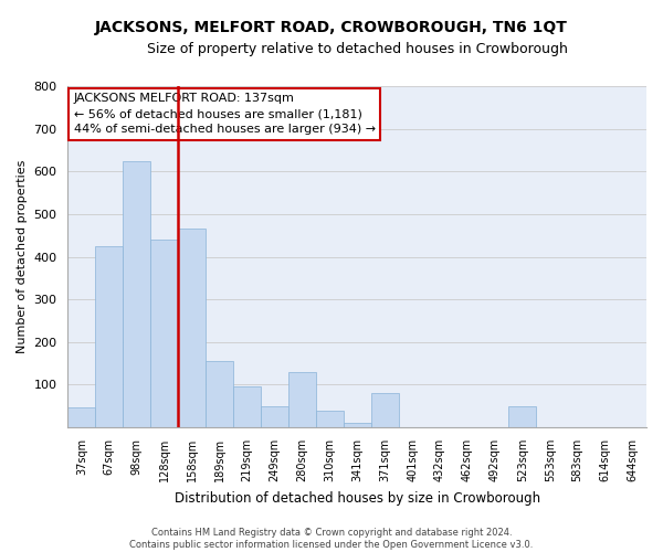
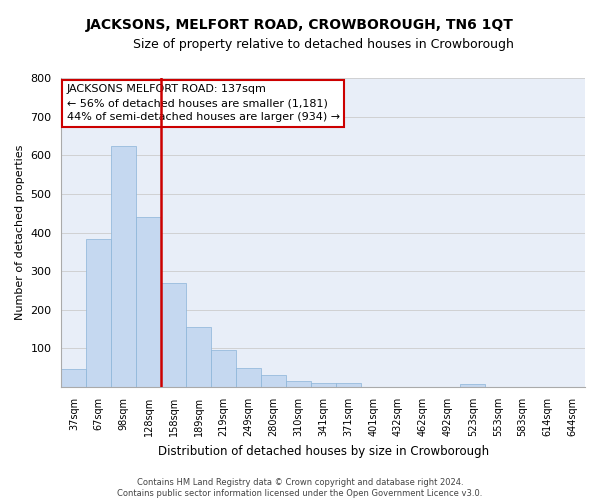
67sqm: 425 -> 383
158sqm: 465 -> 270
280sqm: 130 -> 30
310sqm: 40 -> 15
371sqm: 80 -> 10
523sqm: 50 -> 8
